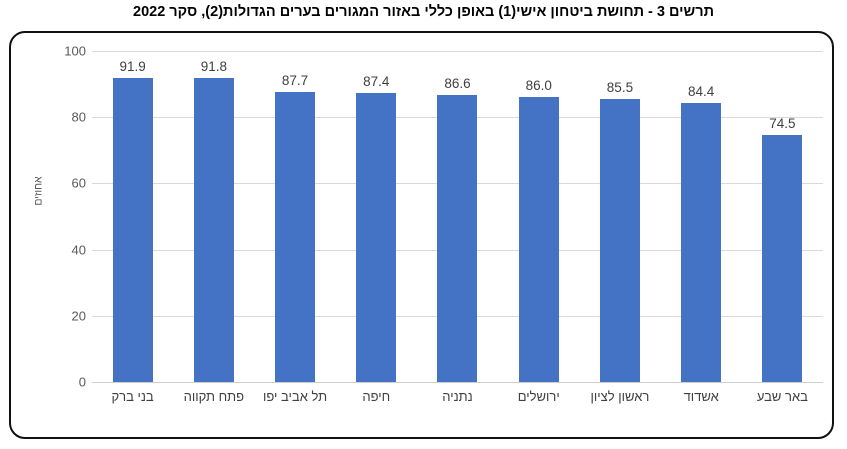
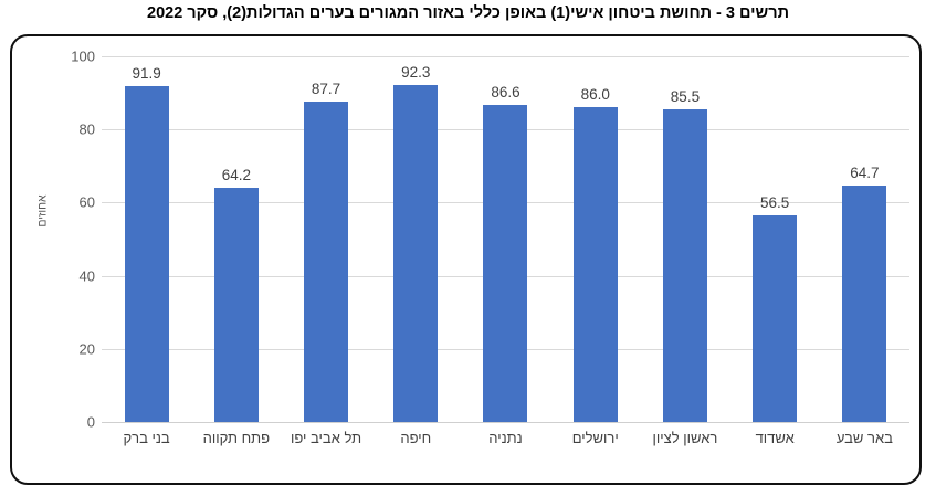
פתח תקווה: 91.8 -> 64.2
חיפה: 87.4 -> 92.3
אשדוד: 84.4 -> 56.5
באר שבע: 74.5 -> 64.7
